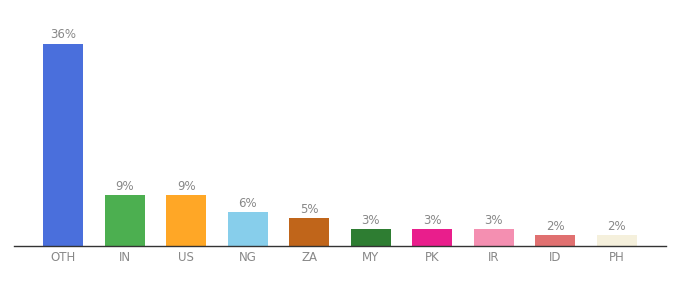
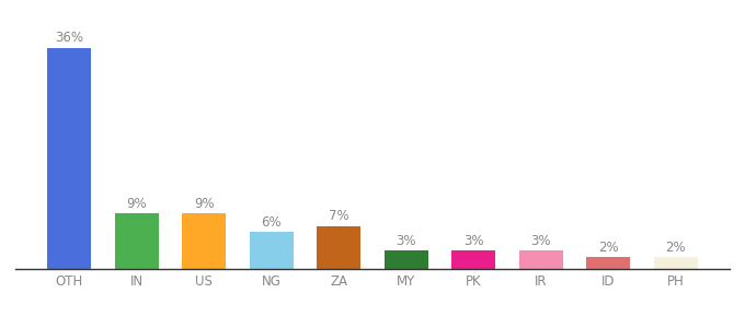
ZA: 5% -> 7%
